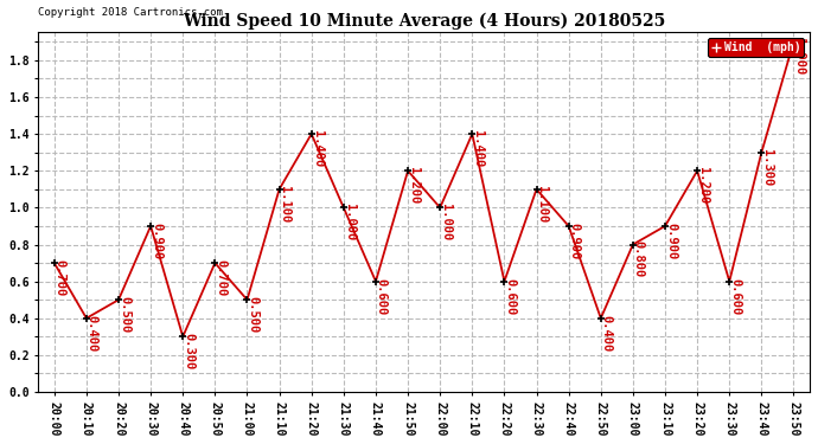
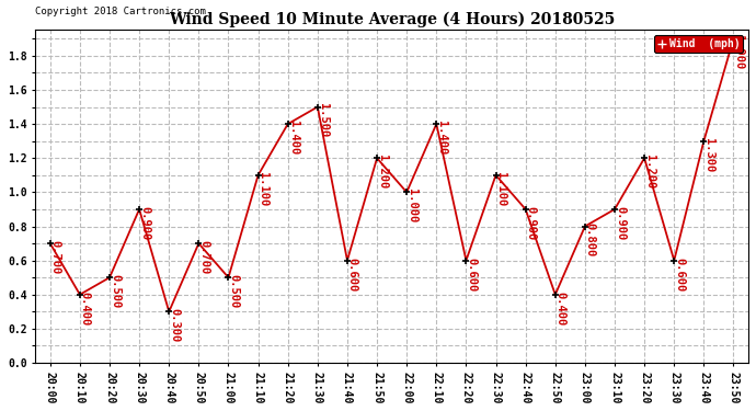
21:30: 1.000 -> 1.500
